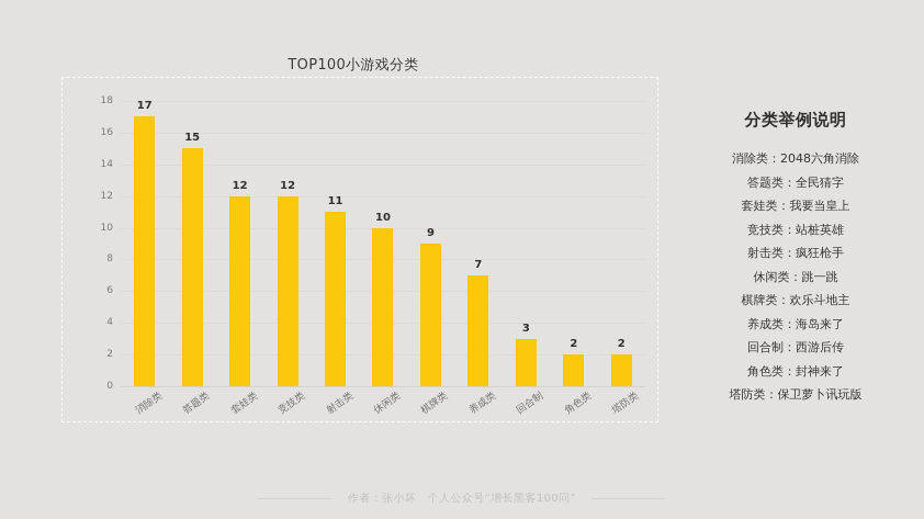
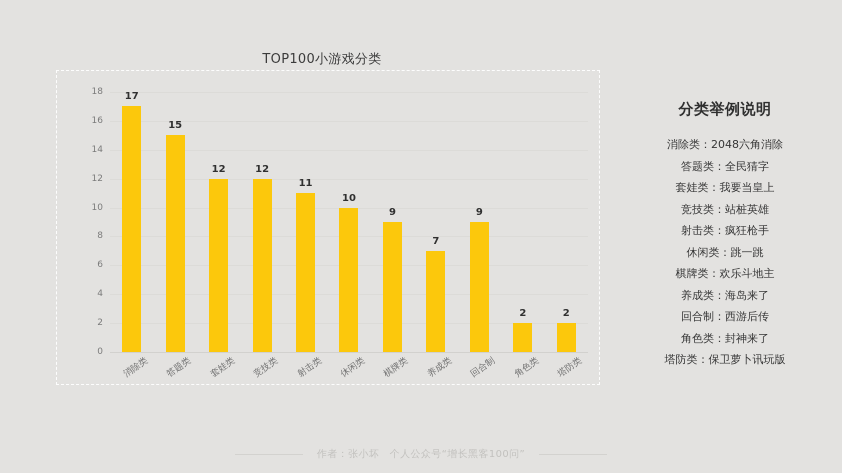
回合制: 3 -> 9
